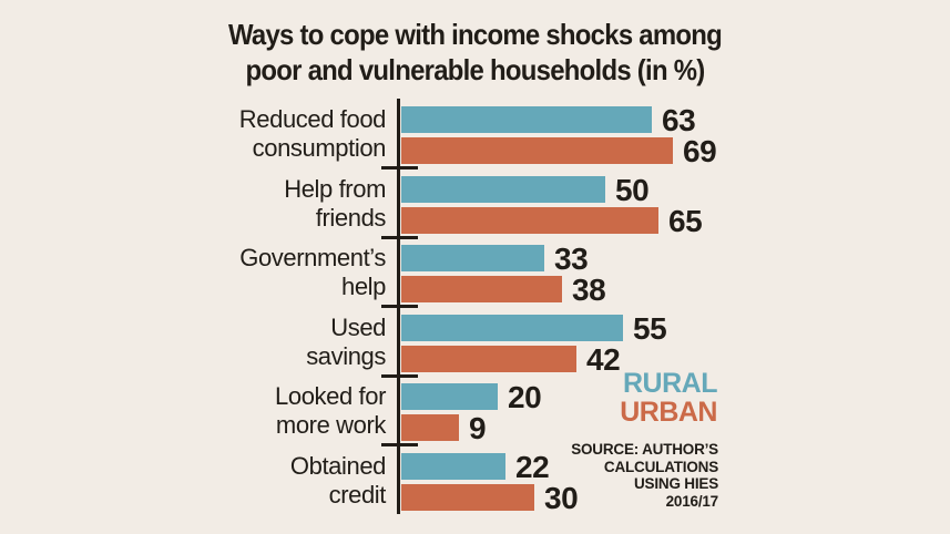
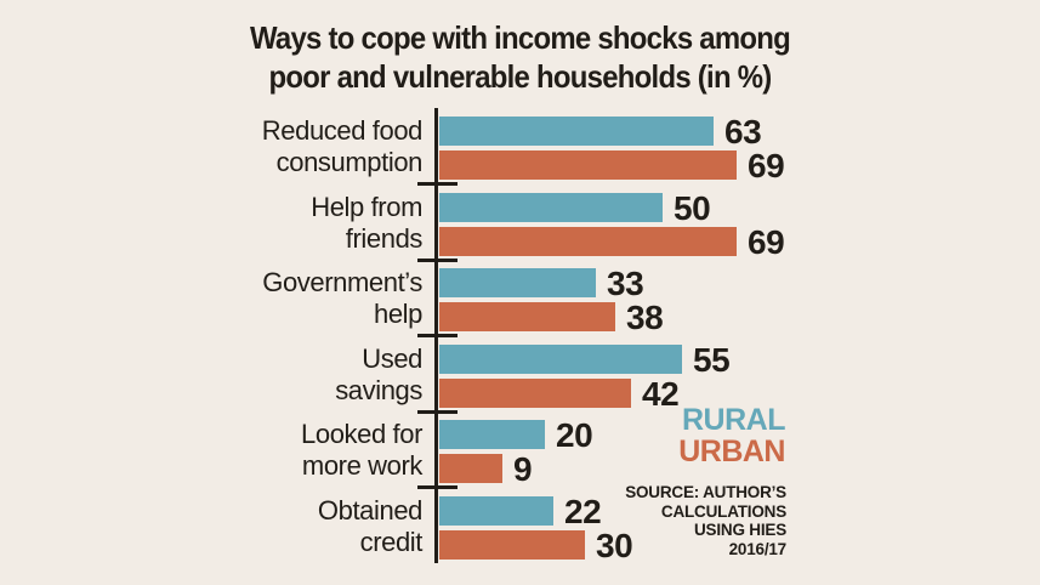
URBAN/Help from friends: 65 -> 69
